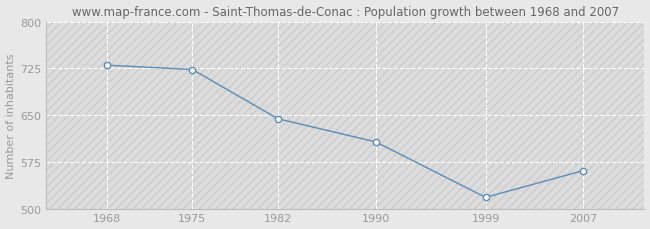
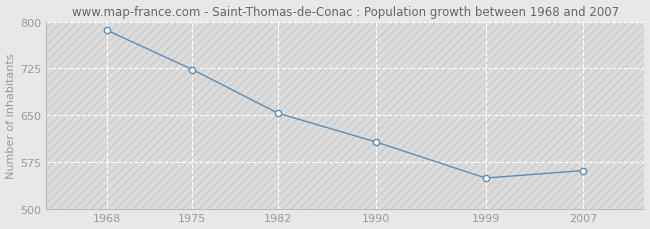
1968: 730 -> 786
1982: 644 -> 653
1999: 518 -> 549
